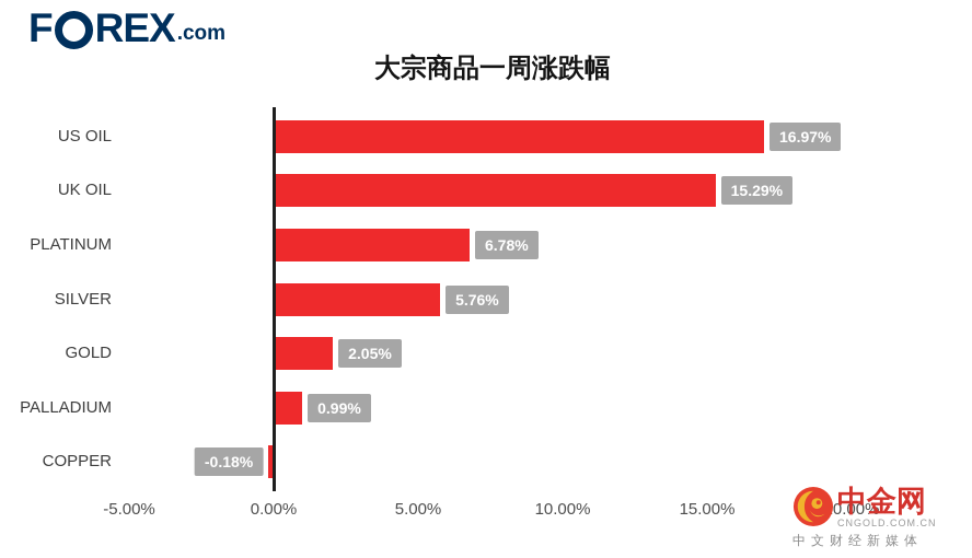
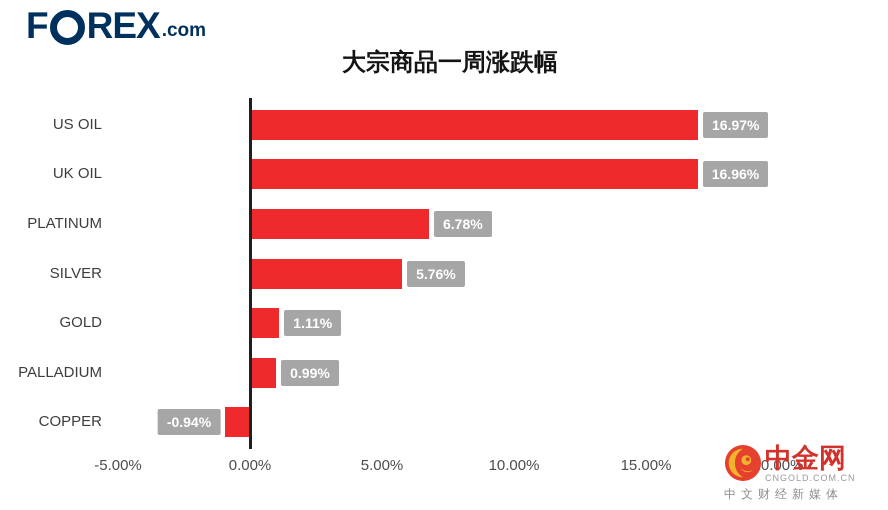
UK OIL: 15.29% -> 16.96%
GOLD: 2.05% -> 1.11%
COPPER: -0.18% -> -0.94%
